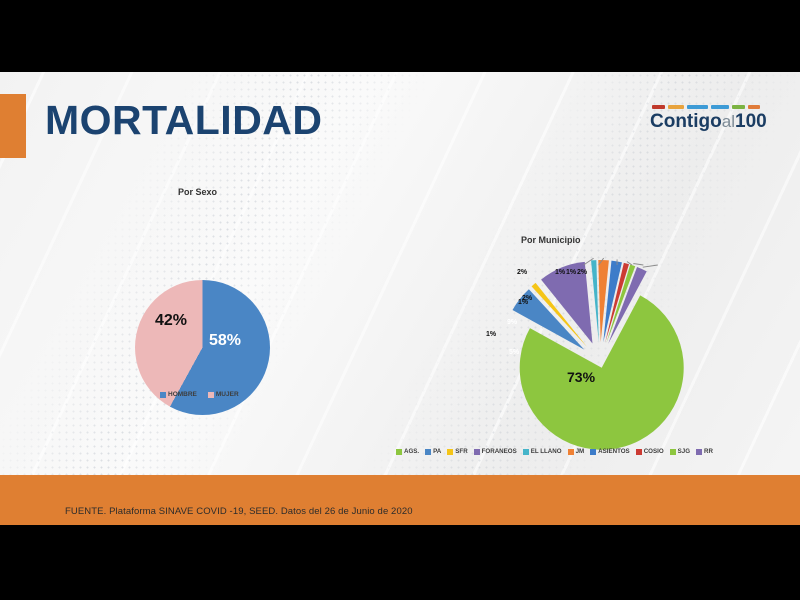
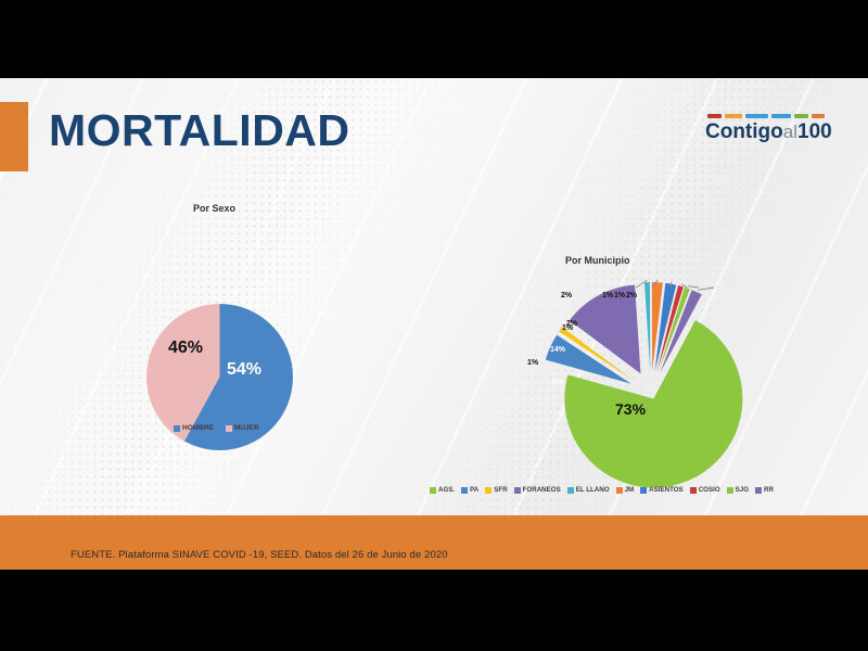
Por Sexo/HOMBRE: 58% -> 54%
Por Sexo/MUJER: 42% -> 46%
Por Municipio/FORANEOS: 9% -> 14%
